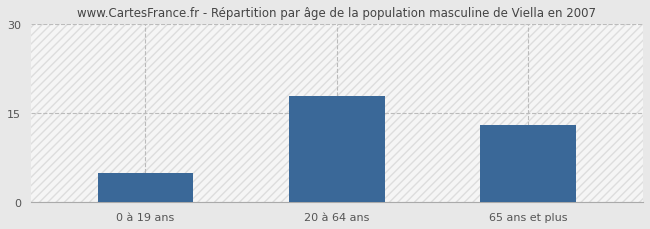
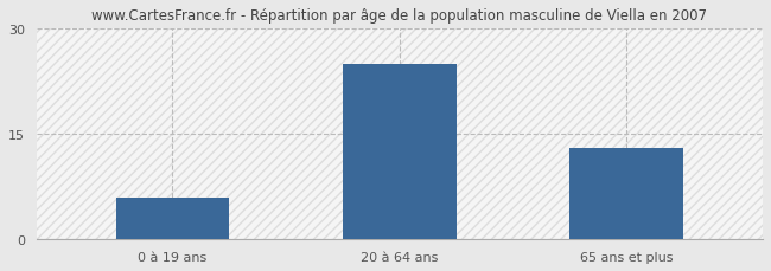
0 à 19 ans: 5 -> 6
20 à 64 ans: 18 -> 25
